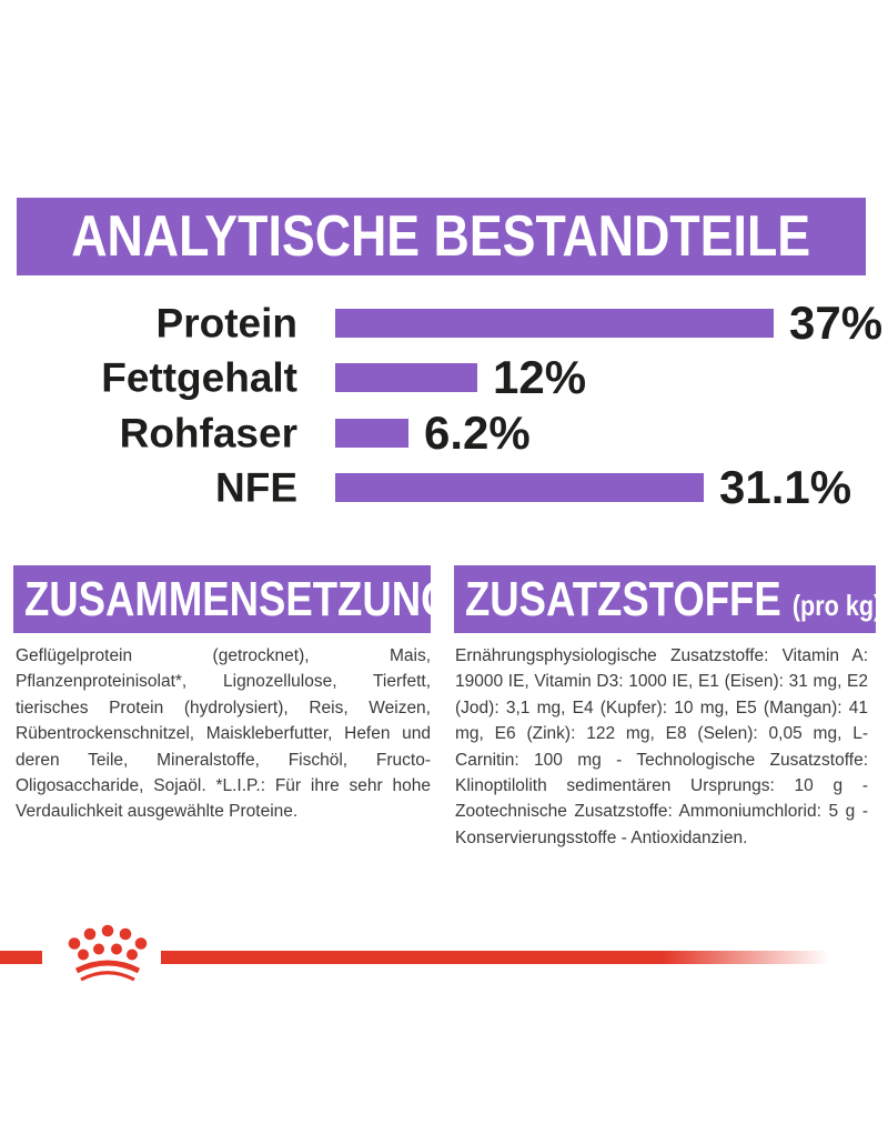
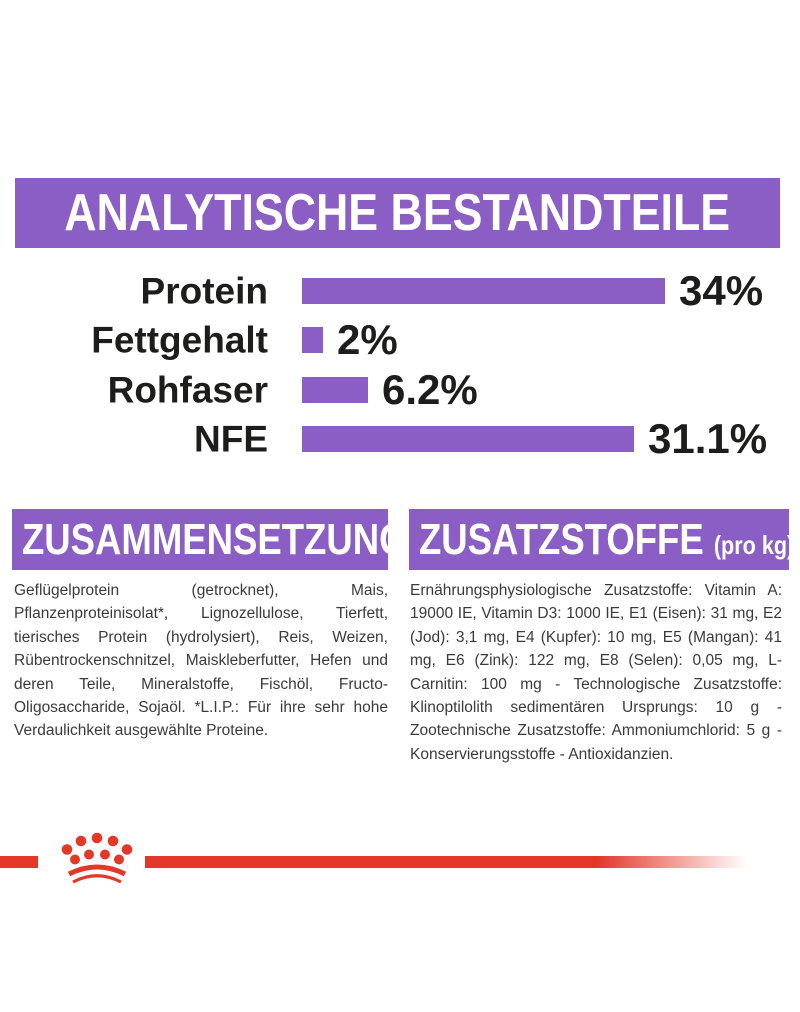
Protein: 37% -> 34%
Fettgehalt: 12% -> 2%
